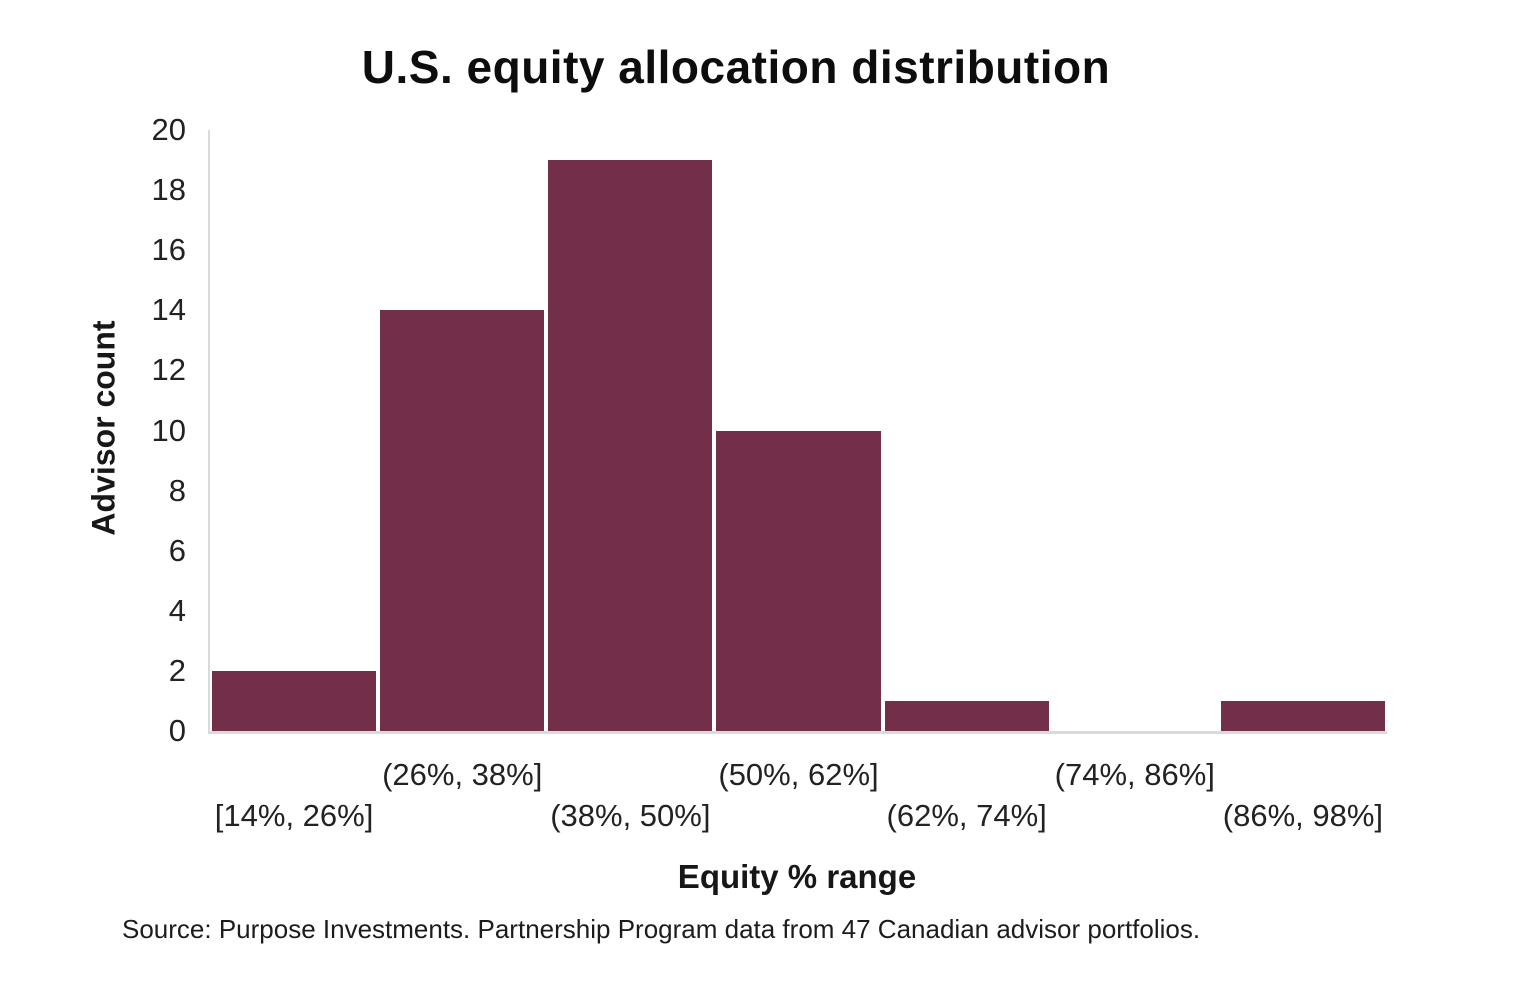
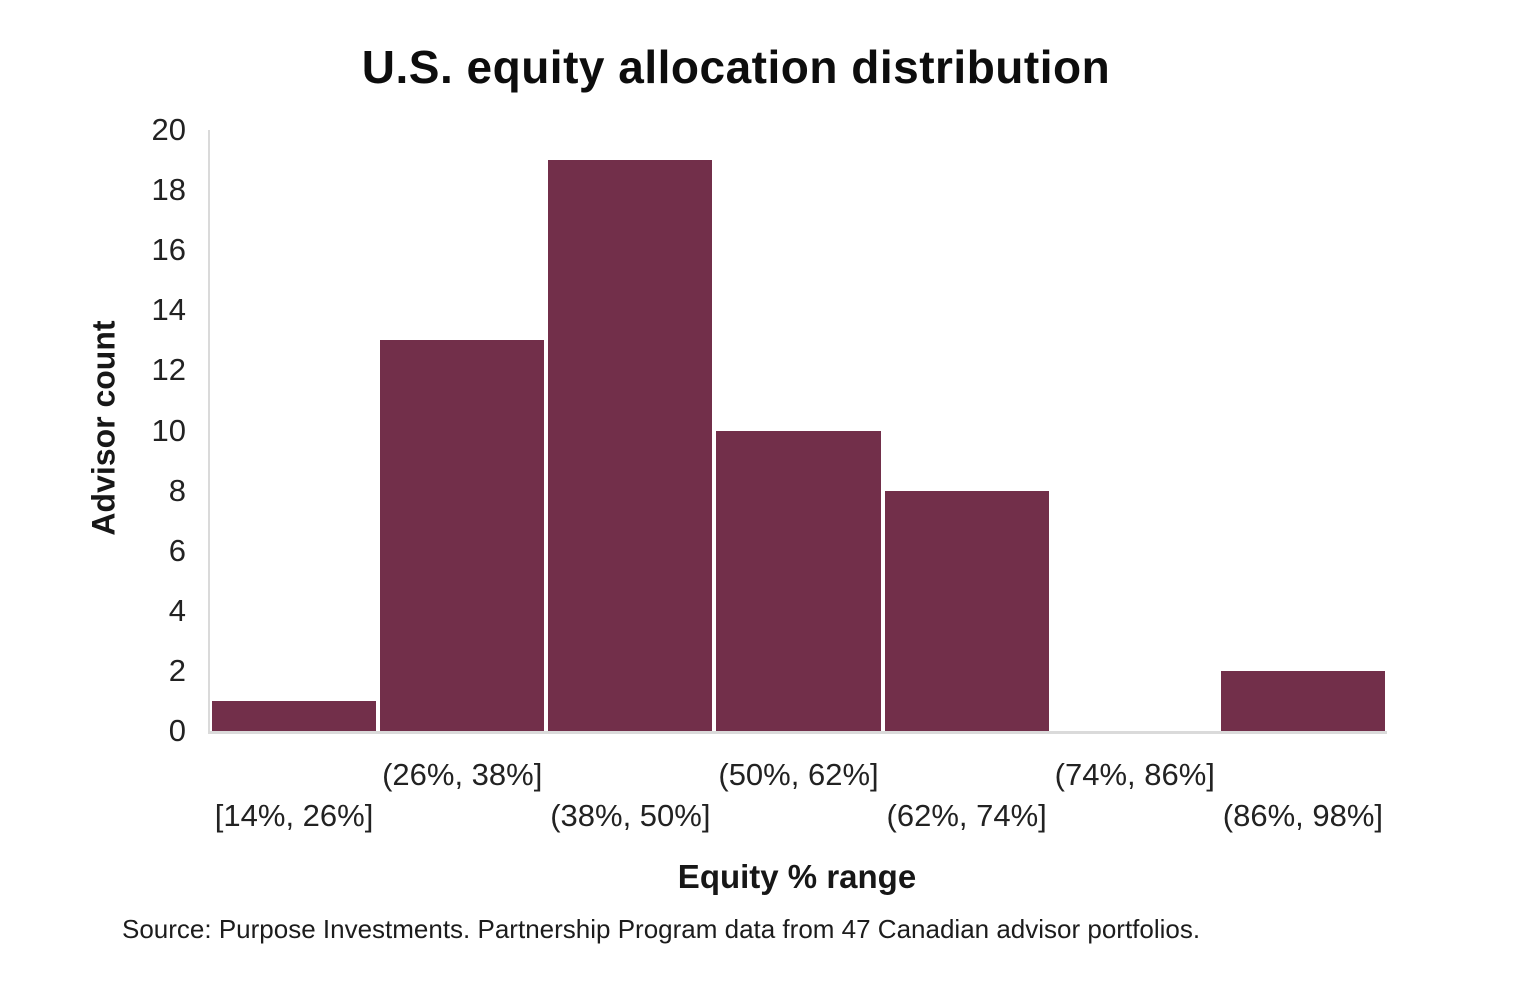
[14%, 26%]: 2 -> 1
(26%, 38%]: 14 -> 13
(62%, 74%]: 1 -> 8
(86%, 98%]: 1 -> 2
